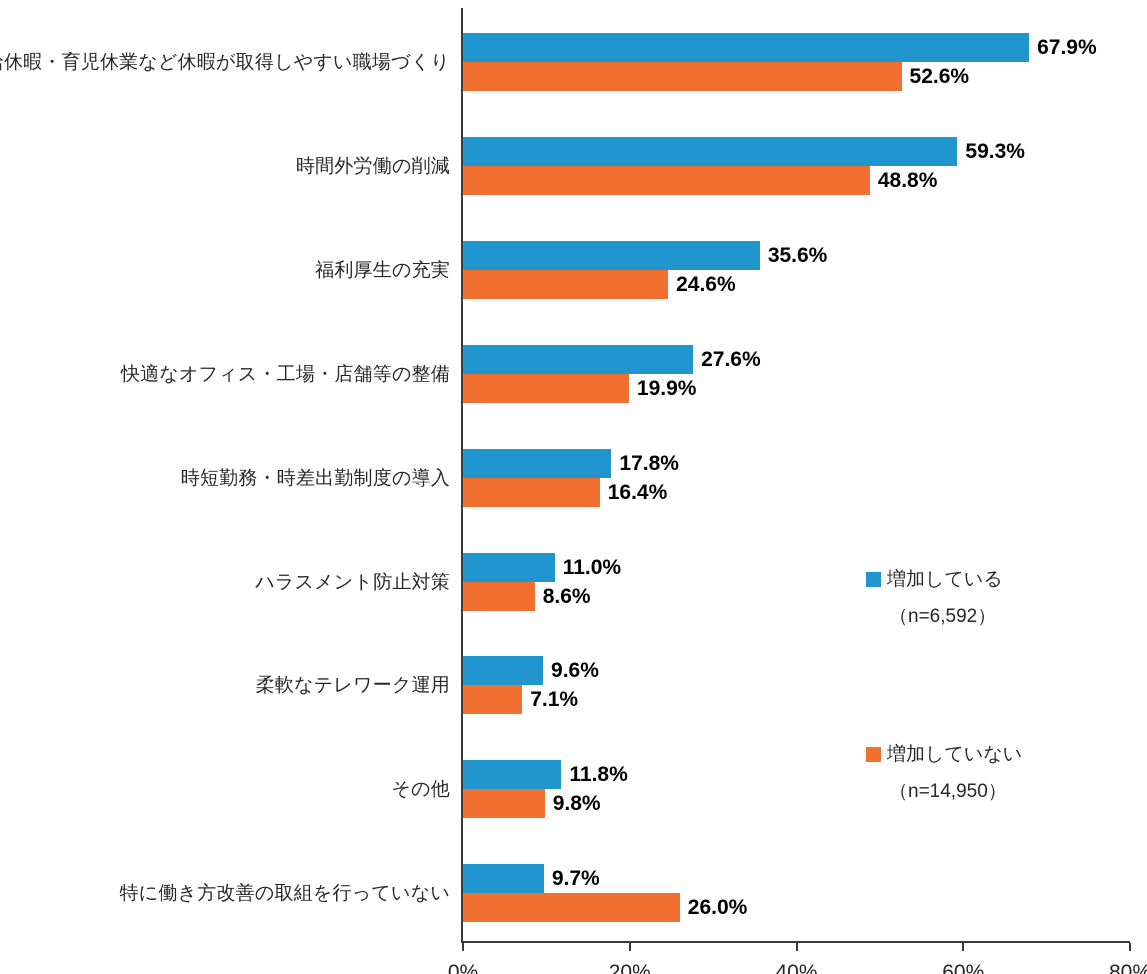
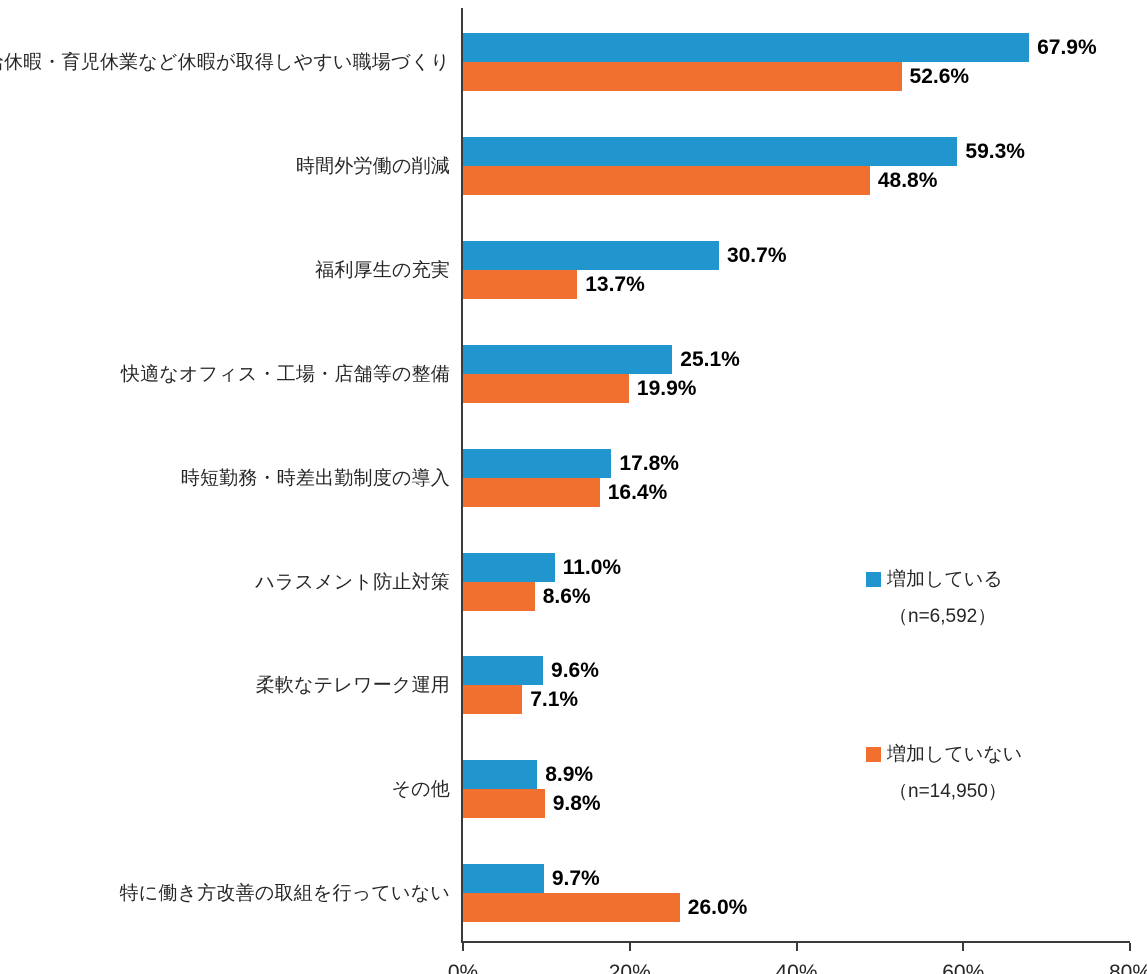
増加している/福利厚生の充実: 35.6% -> 30.7%
増加していない/福利厚生の充実: 24.6% -> 13.7%
増加している/快適なオフィス・工場・店舗等の整備: 27.6% -> 25.1%
増加している/その他: 11.8% -> 8.9%
